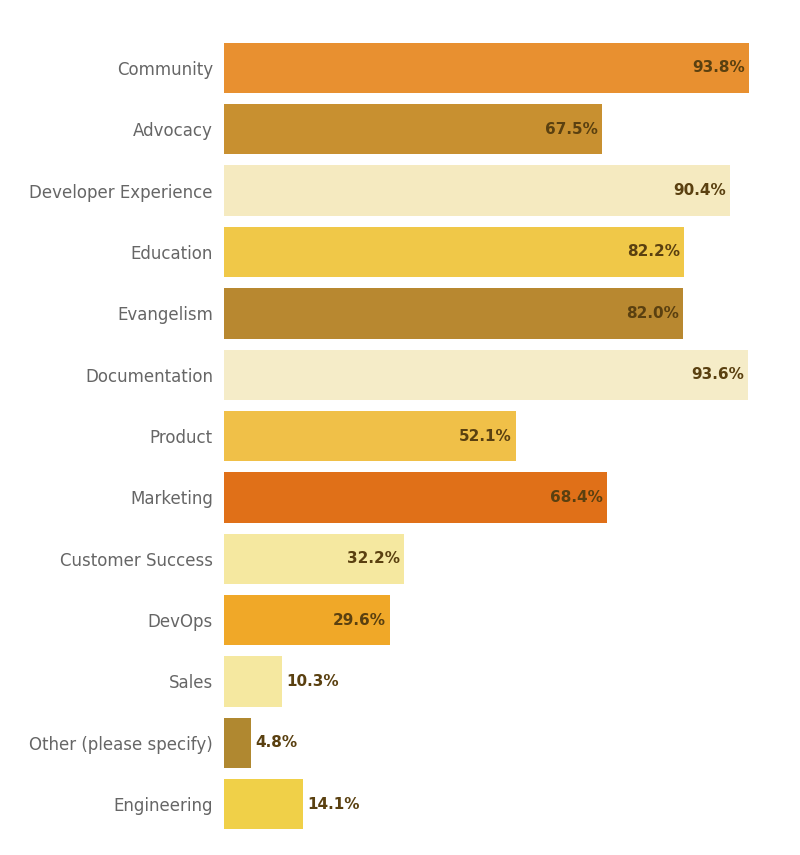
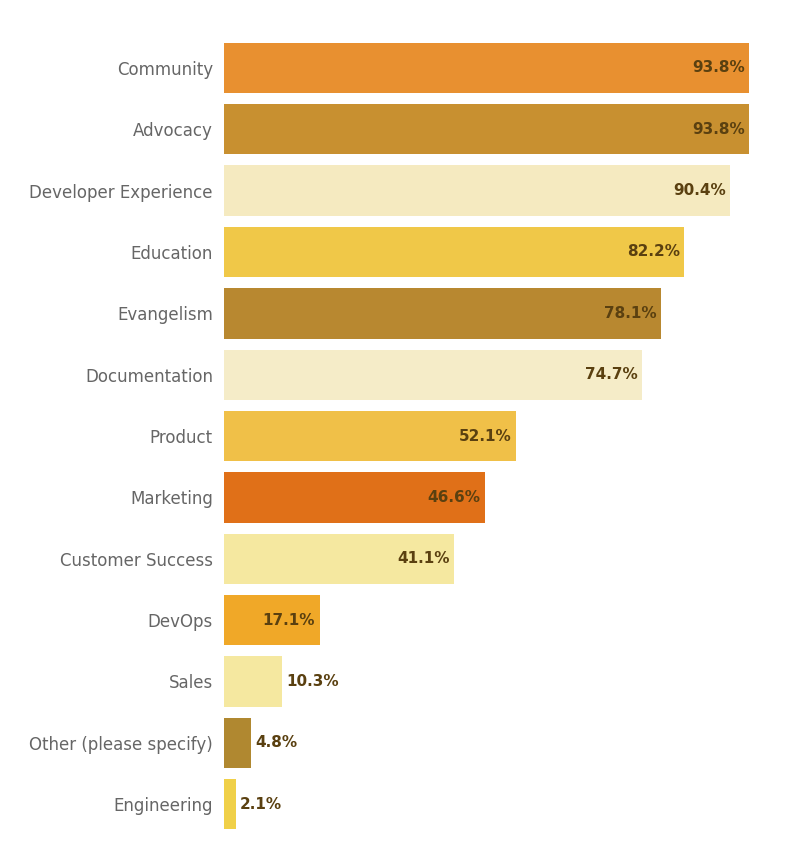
Advocacy: 67.5% -> 93.8%
Evangelism: 82.0% -> 78.1%
Documentation: 93.6% -> 74.7%
Marketing: 68.4% -> 46.6%
Customer Success: 32.2% -> 41.1%
DevOps: 29.6% -> 17.1%
Engineering: 14.1% -> 2.1%
